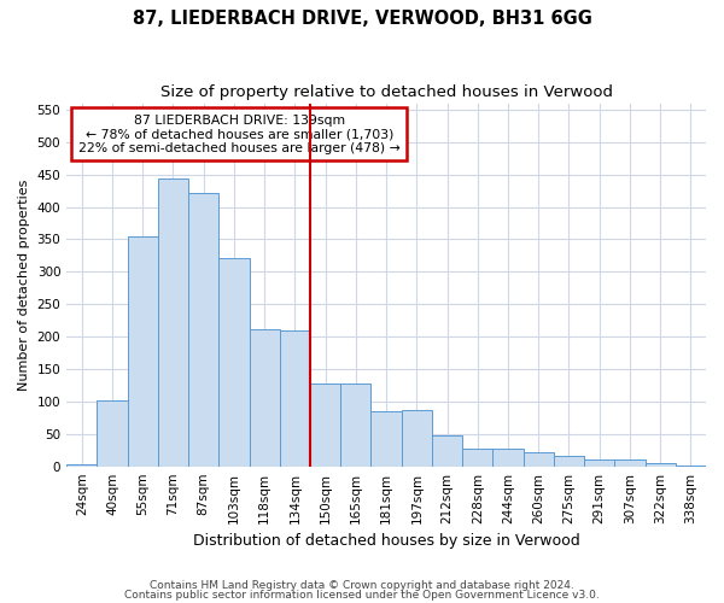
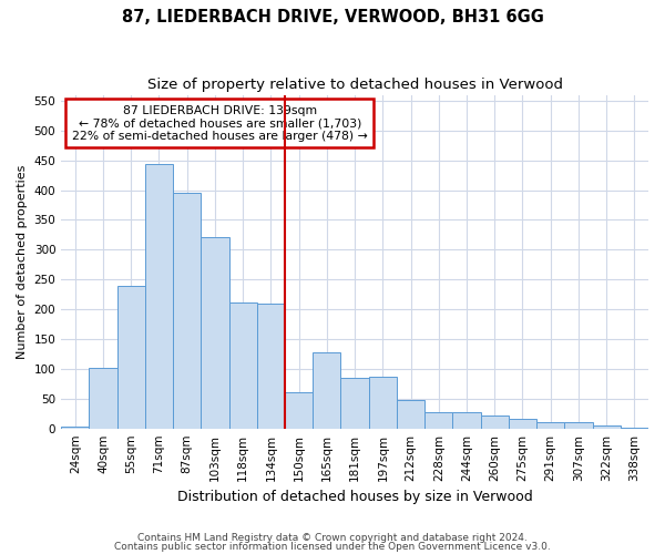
55sqm: 354 -> 240
87sqm: 421 -> 396
150sqm: 128 -> 60
